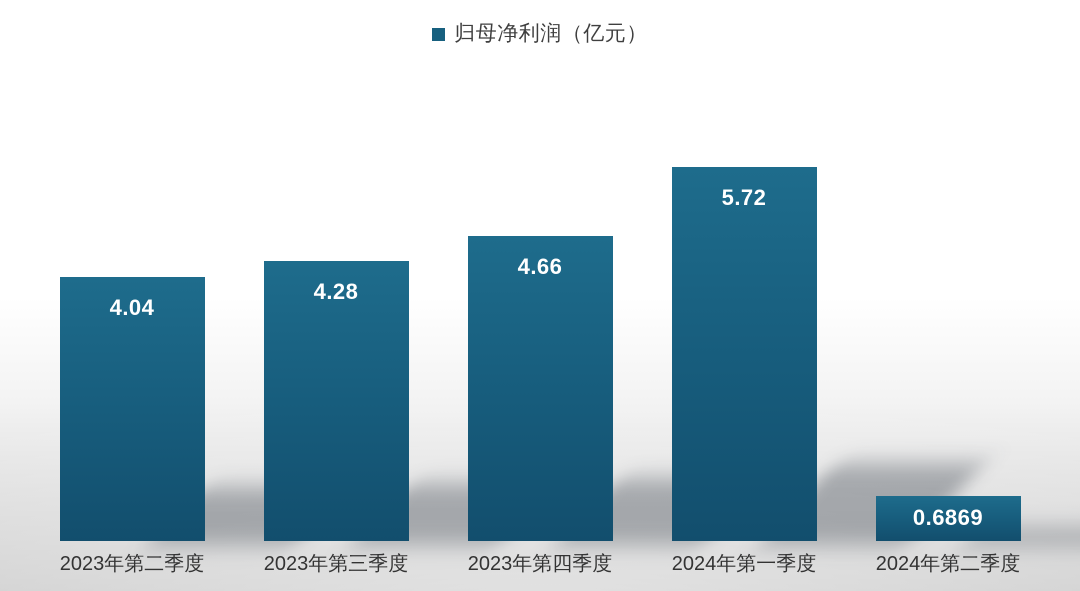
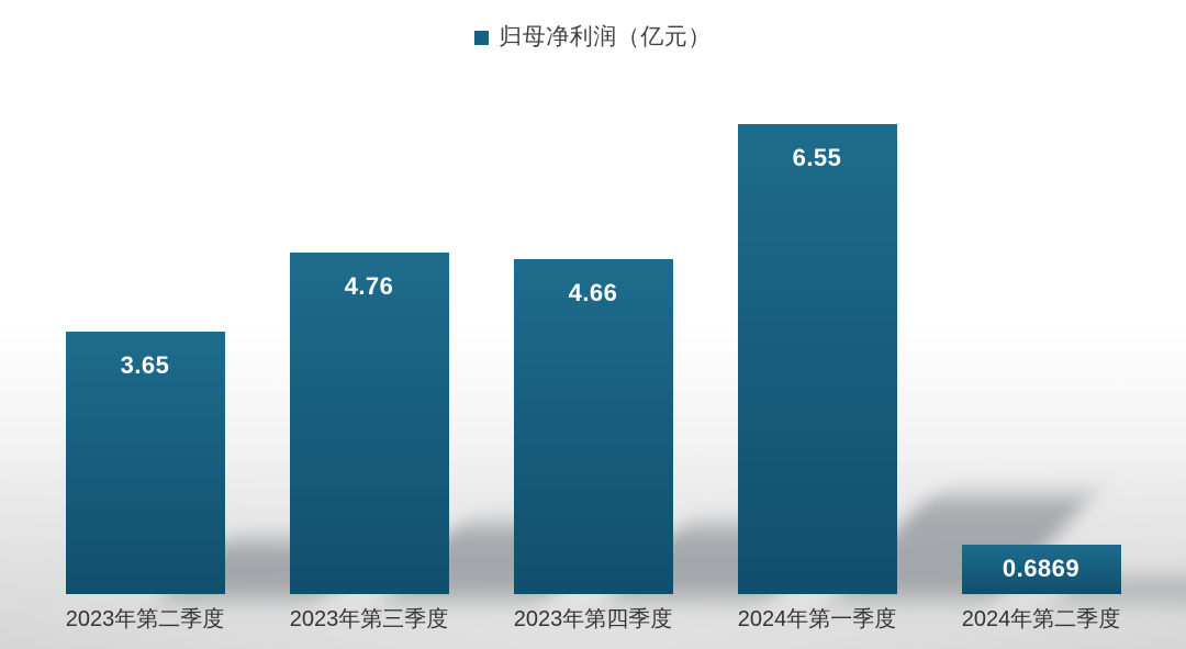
2023年第二季度: 4.04 -> 3.65
2023年第三季度: 4.28 -> 4.76
2024年第一季度: 5.72 -> 6.55
